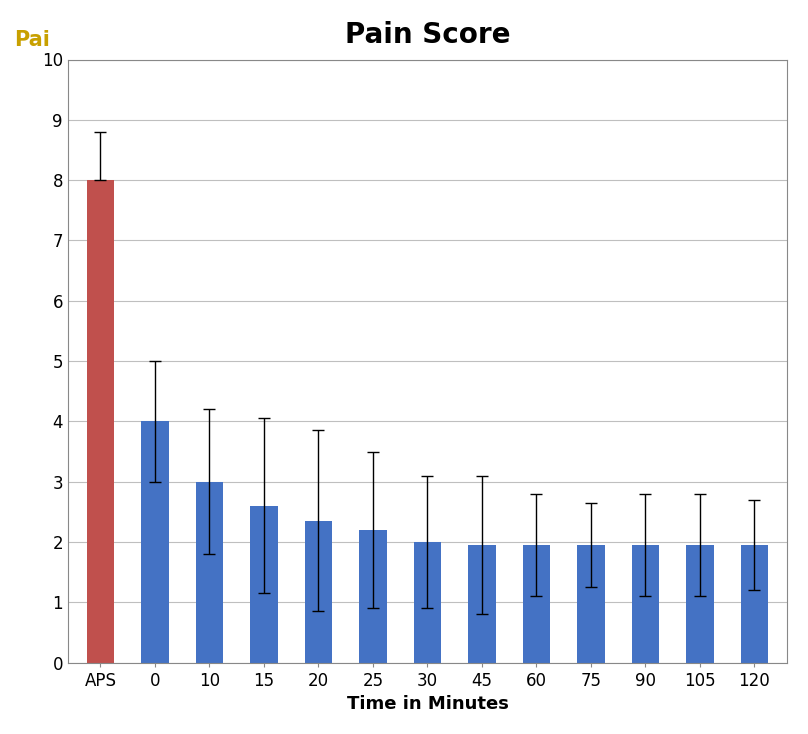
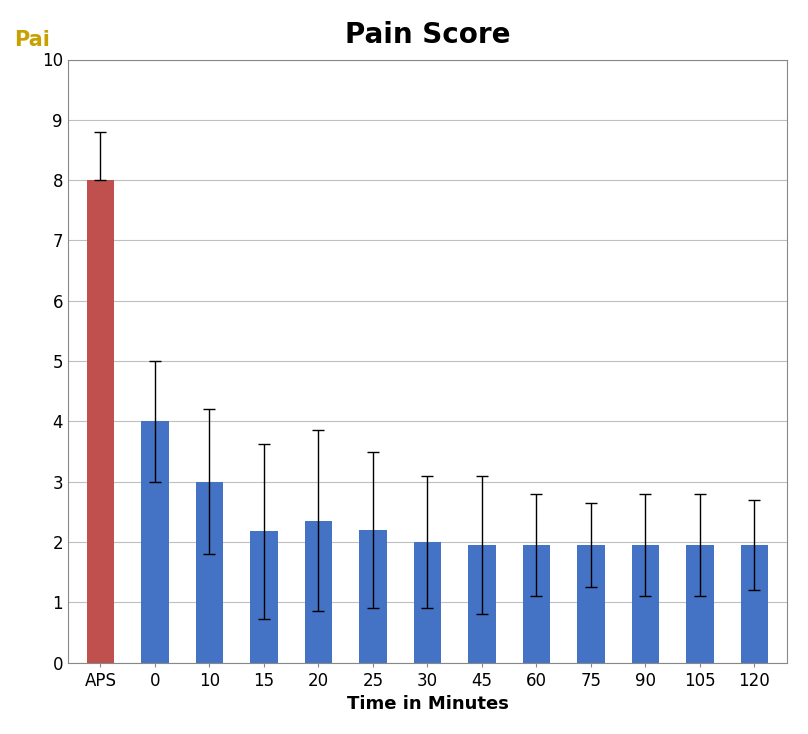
15: 2.60 -> 2.18
